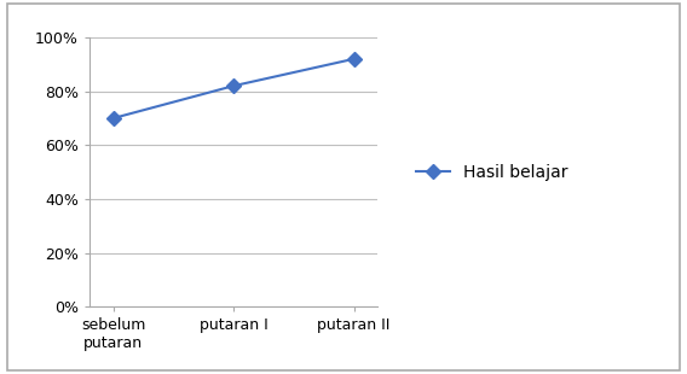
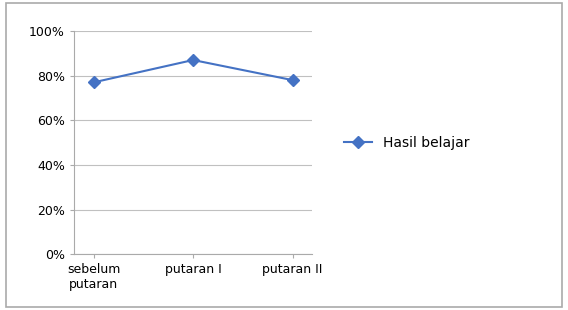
sebelum putaran: 70% -> 77%
putaran I: 82% -> 87%
putaran II: 92% -> 78%
